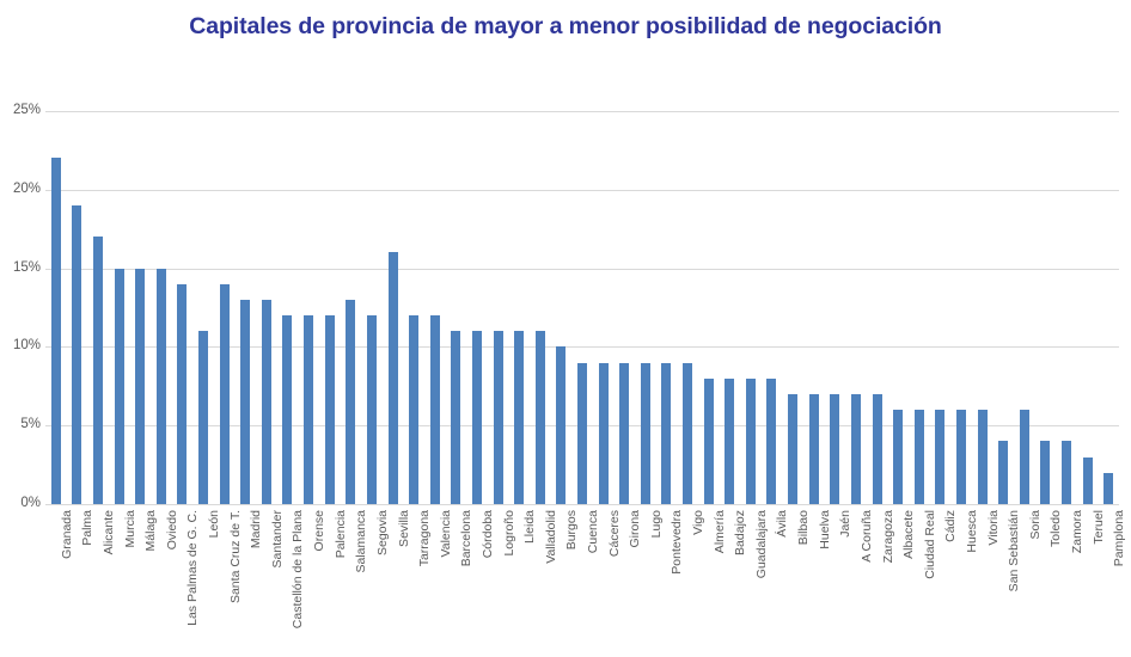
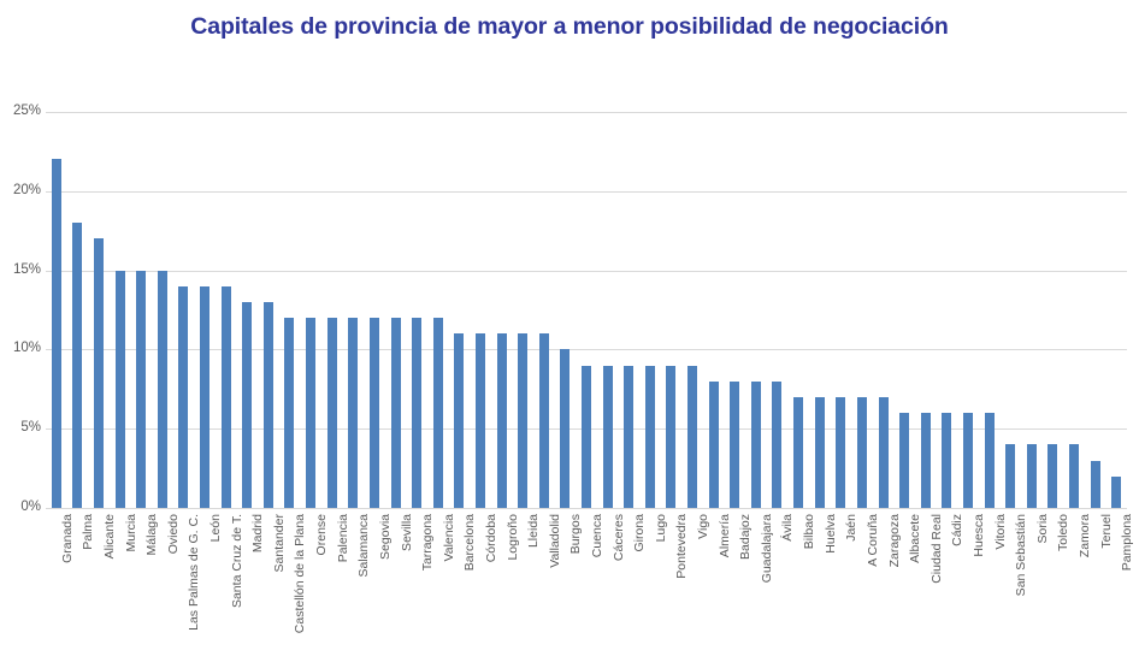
Palma: 19% -> 18%
León: 11% -> 14%
Salamanca: 13% -> 12%
Sevilla: 16% -> 12%
Soria: 6% -> 4%
